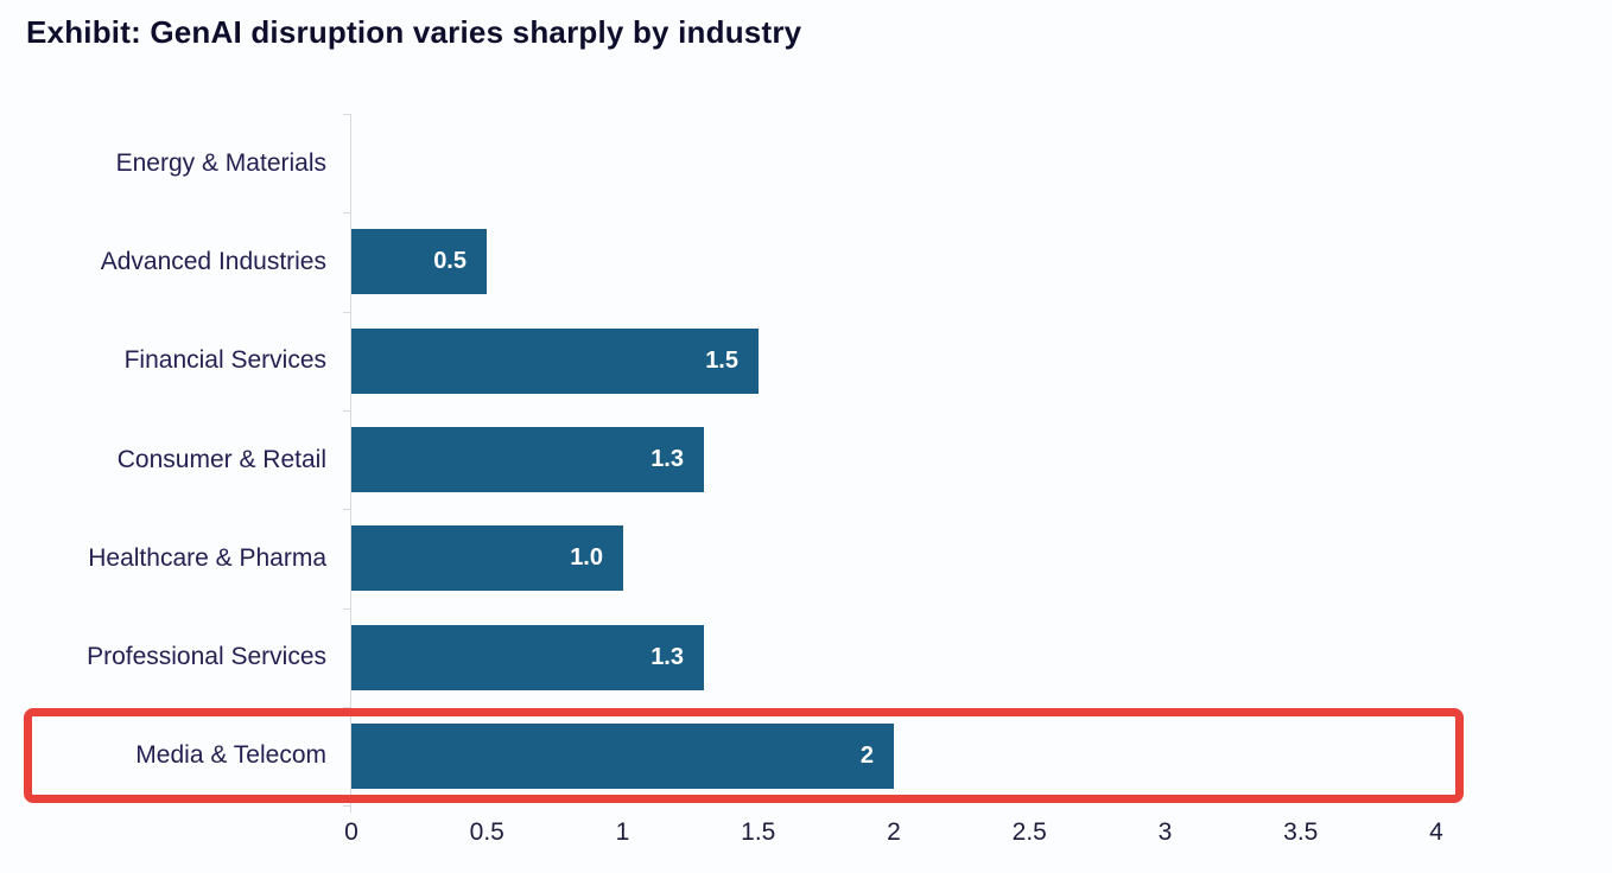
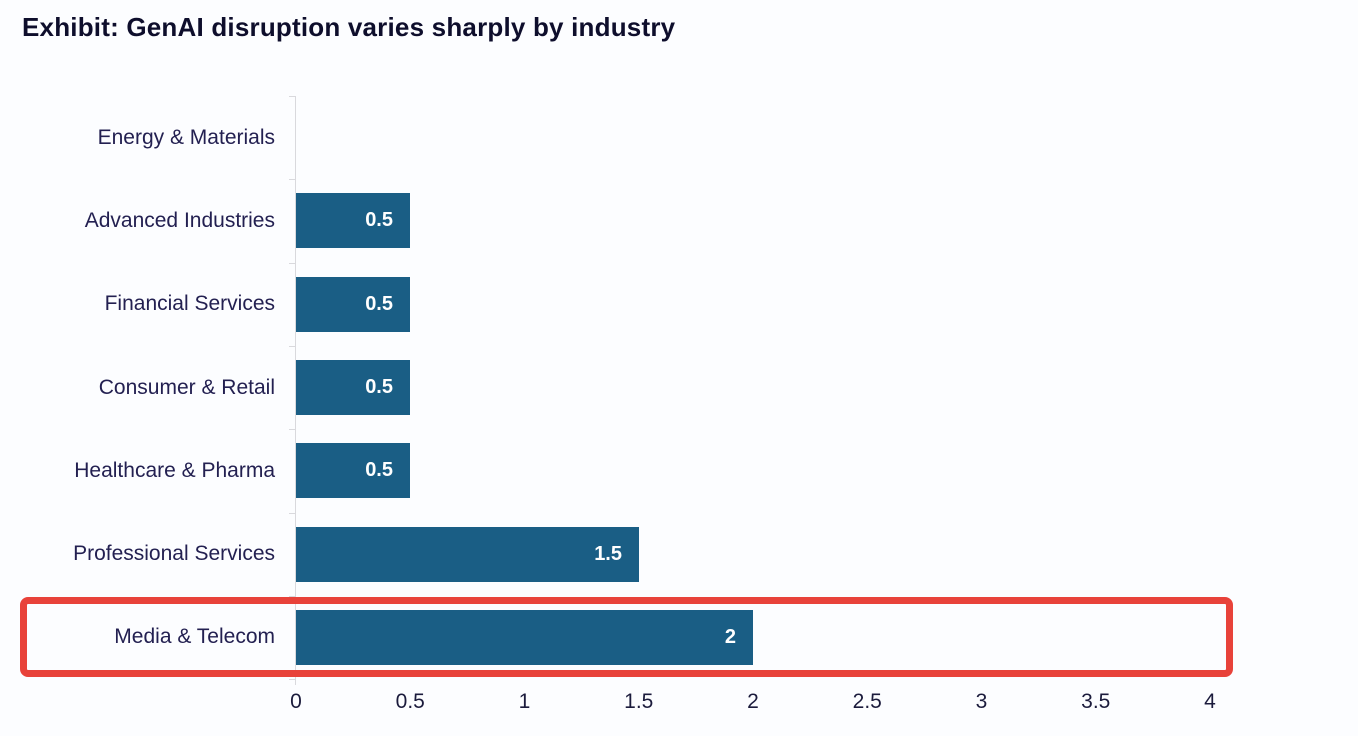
Financial Services: 1.5 -> 0.5
Consumer & Retail: 1.3 -> 0.5
Healthcare & Pharma: 1.0 -> 0.5
Professional Services: 1.3 -> 1.5
